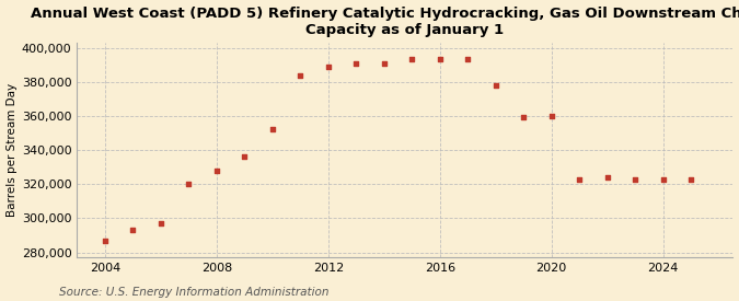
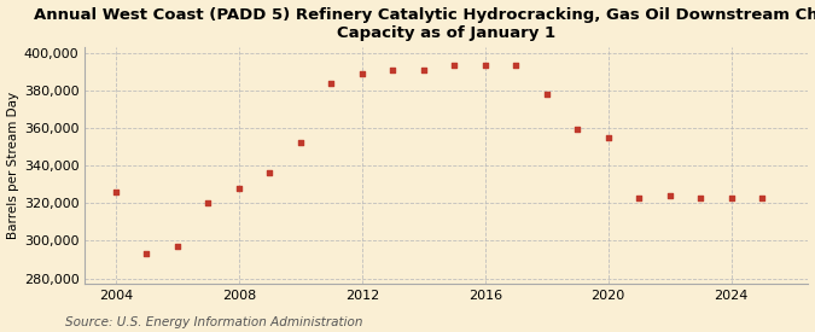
2004: 287,000 -> 326,000
2020: 360,000 -> 355,000
